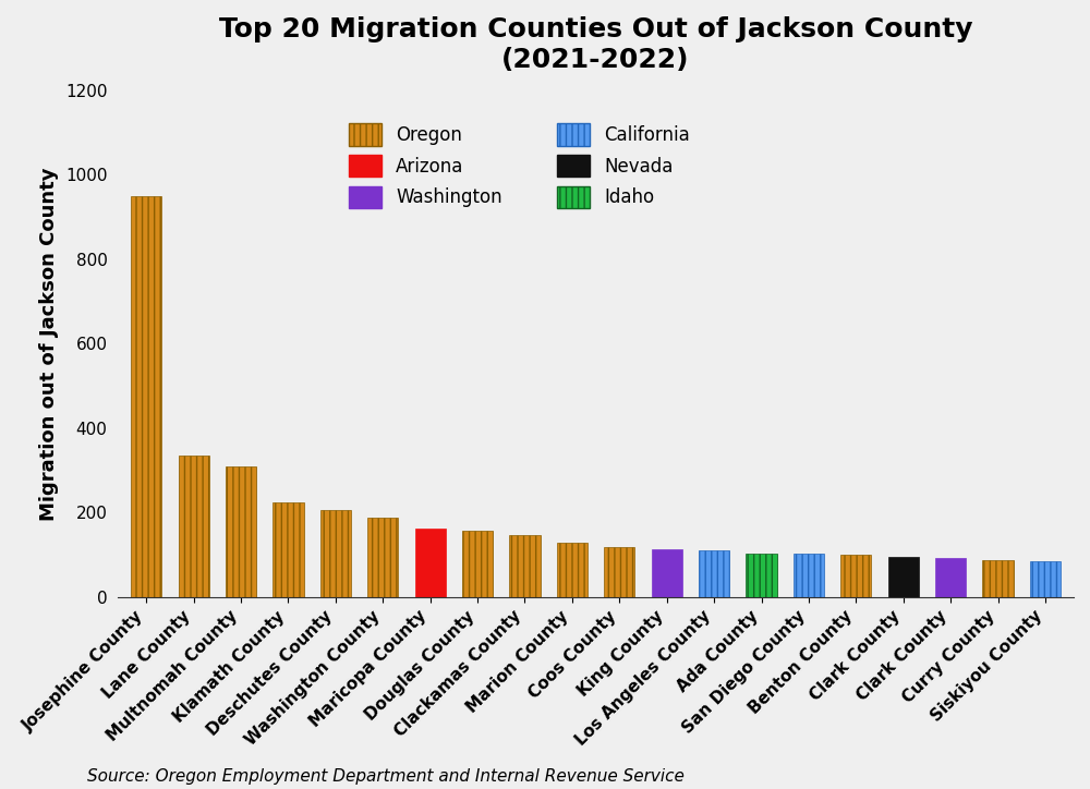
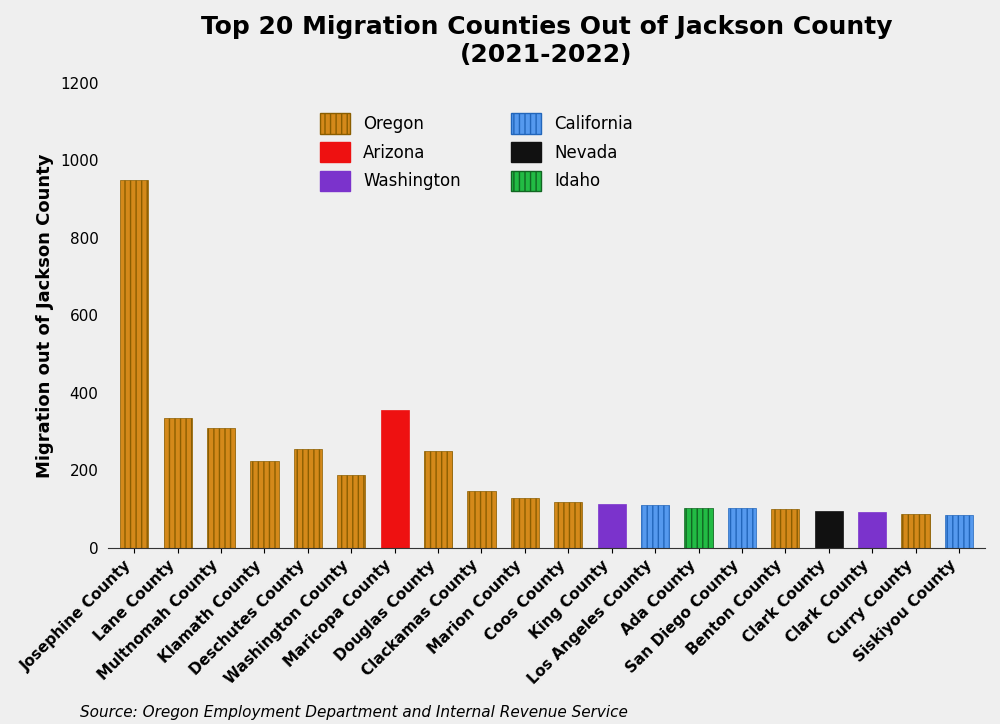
Deschutes County: 207 -> 255
Maricopa County: 163 -> 355
Douglas County: 157 -> 250
